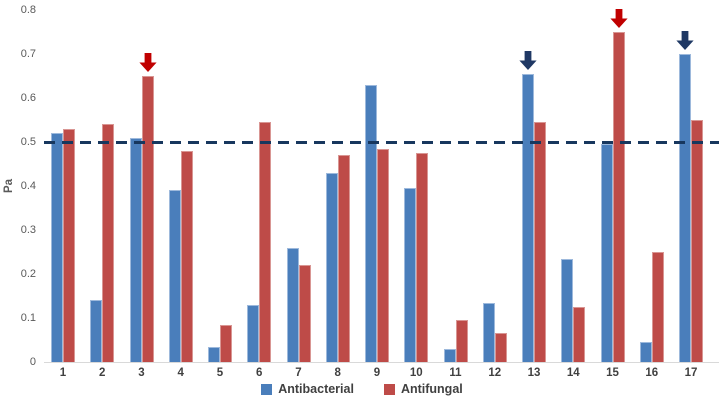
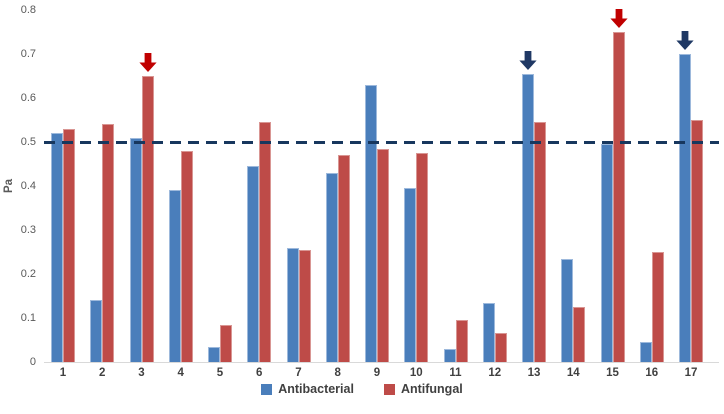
Antibacterial/6: 0.13 -> 0.45
Antifungal/7: 0.22 -> 0.26
